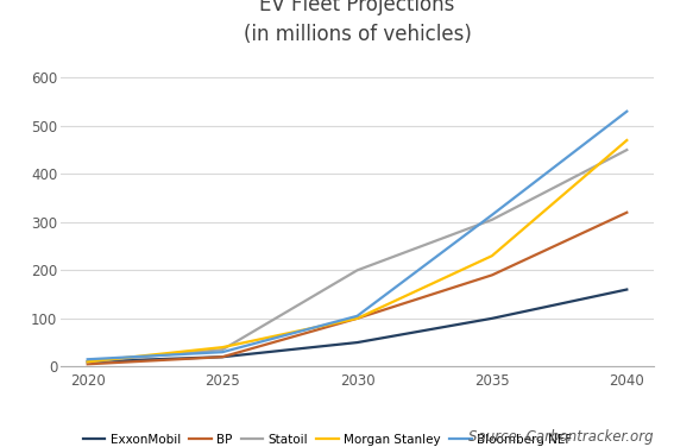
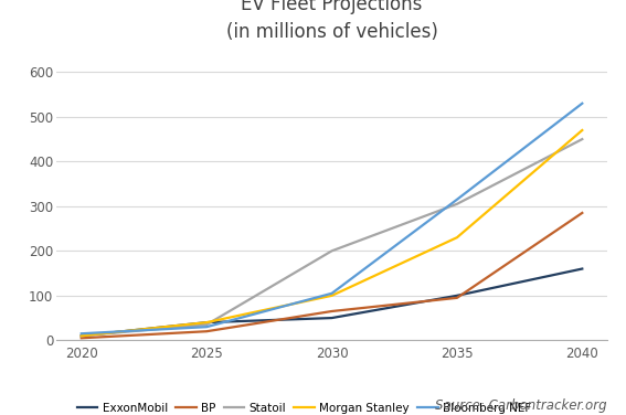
ExxonMobil/2025: 20 -> 40
BP/2030: 100 -> 65
BP/2035: 190 -> 95
BP/2040: 320 -> 285
